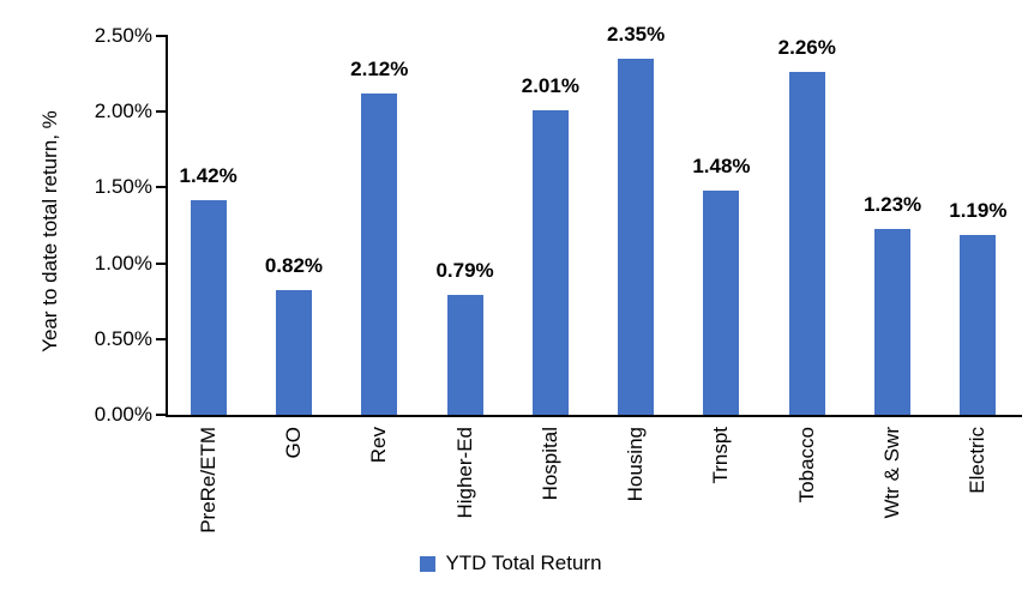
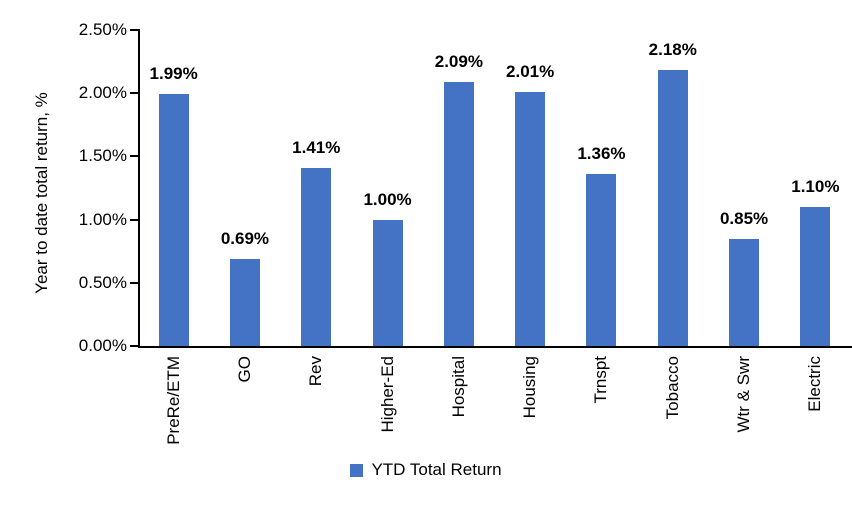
PreRe/ETM: 1.42% -> 1.99%
GO: 0.82% -> 0.69%
Rev: 2.12% -> 1.41%
Higher-Ed: 0.79% -> 1.00%
Hospital: 2.01% -> 2.09%
Housing: 2.35% -> 2.01%
Trnspt: 1.48% -> 1.36%
Tobacco: 2.26% -> 2.18%
Wtr & Swr: 1.23% -> 0.85%
Electric: 1.19% -> 1.10%
